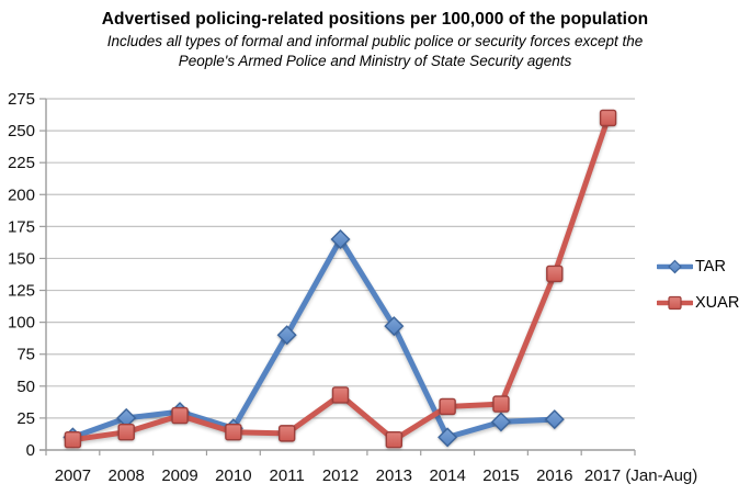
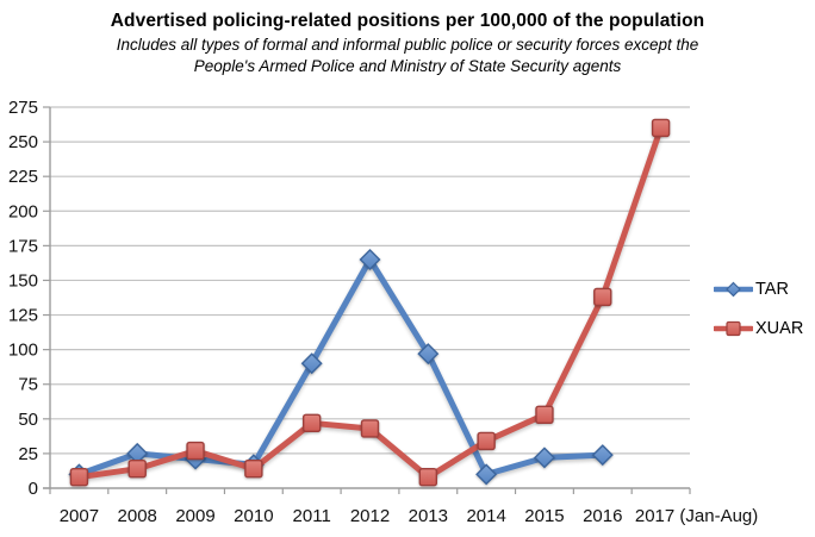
TAR/2009: 30 -> 21
XUAR/2011: 13 -> 47
XUAR/2015: 36 -> 53
